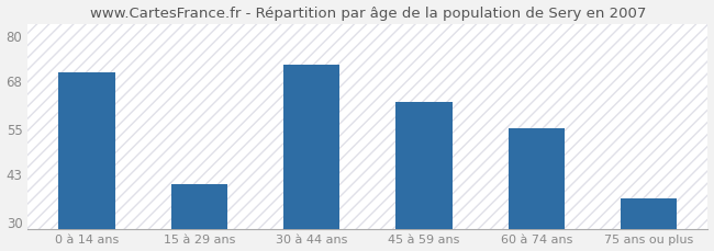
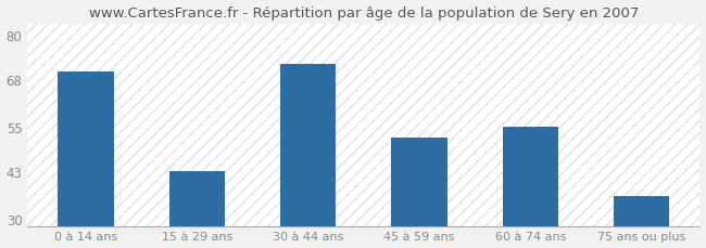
15 à 29 ans: 40 -> 43
45 à 59 ans: 62 -> 52
